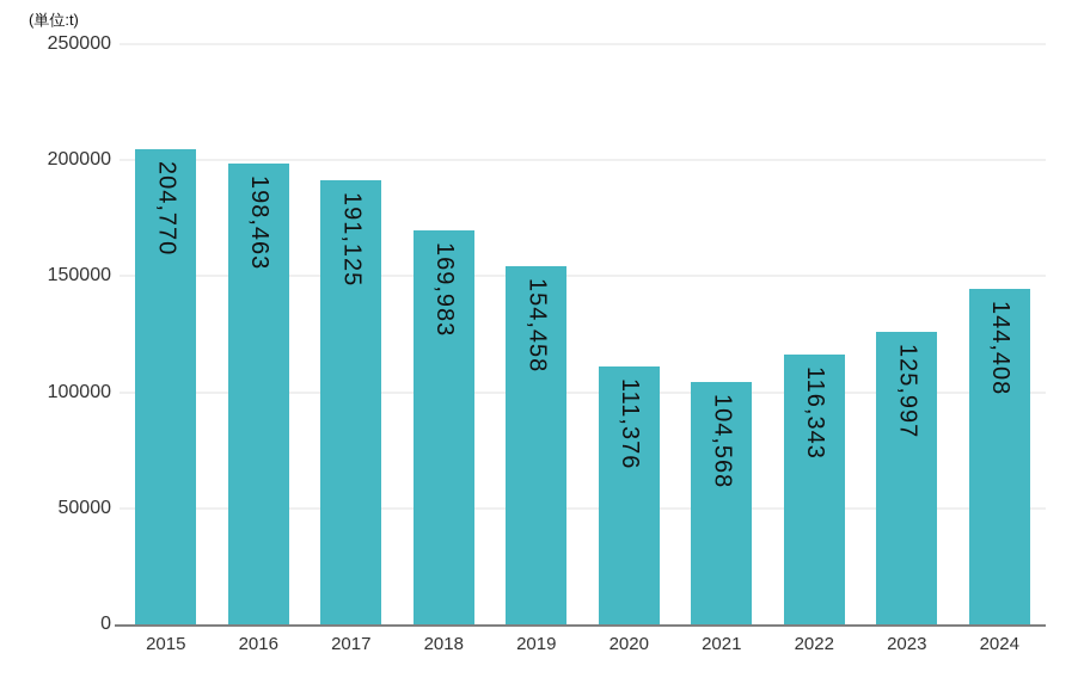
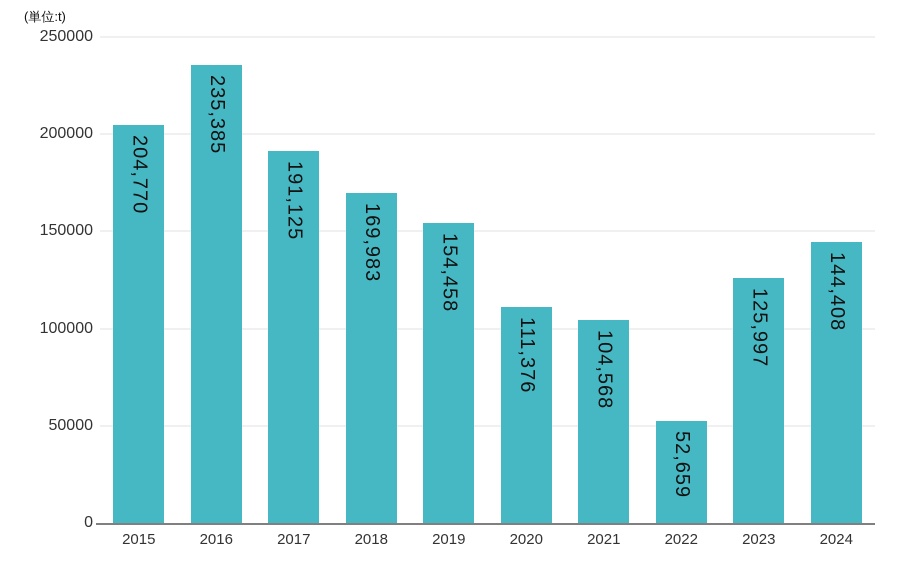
2016: 198,463 -> 235,385
2022: 116,343 -> 52,659
